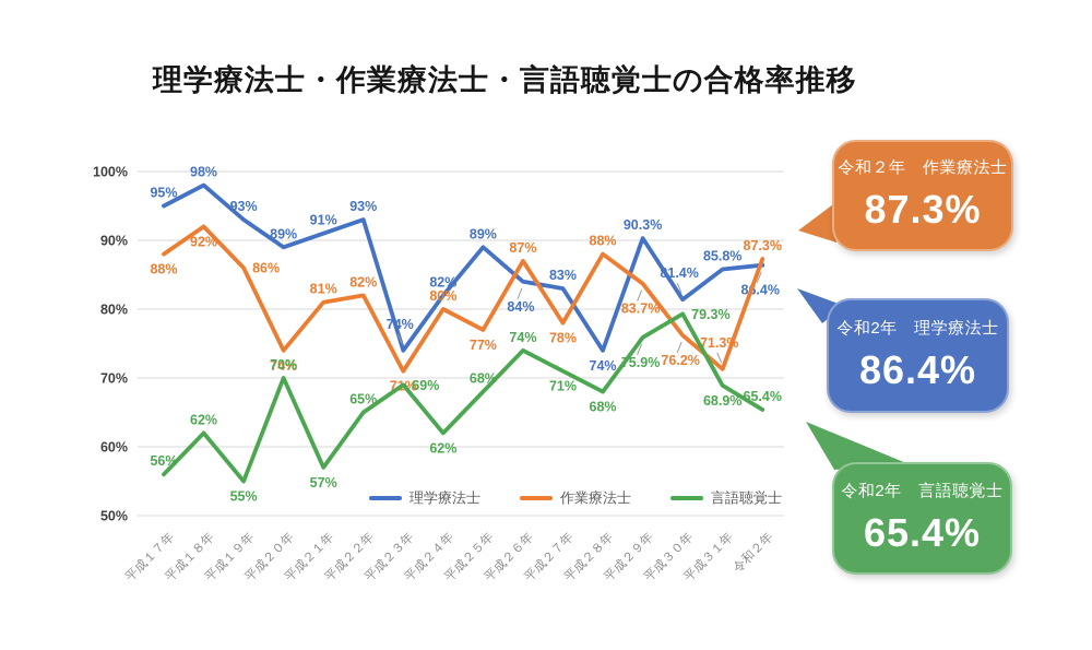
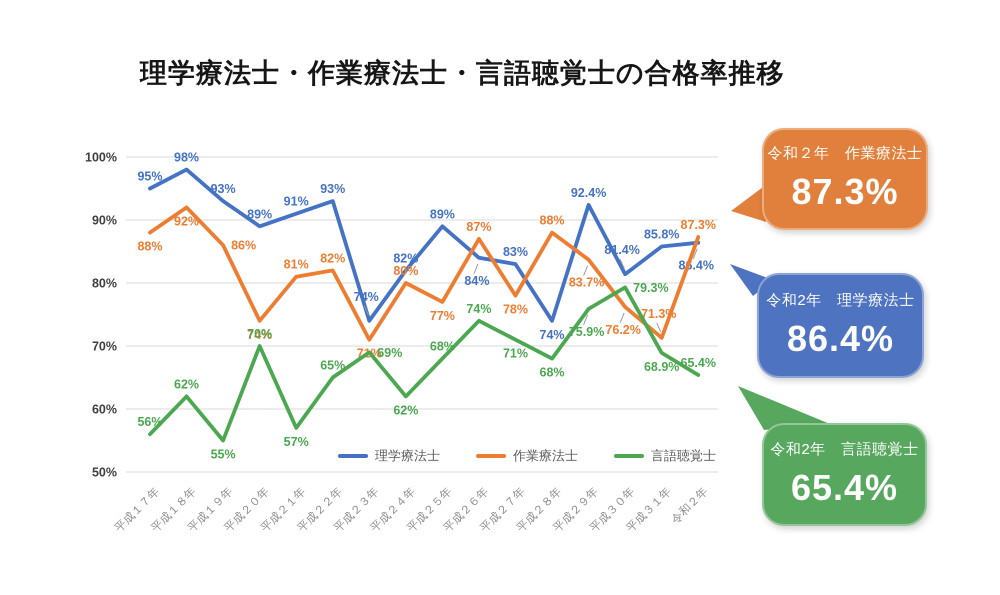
理学療法士/平成２９年: 90.3% -> 92.4%
